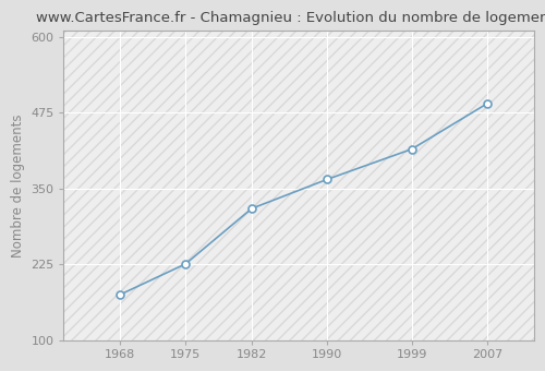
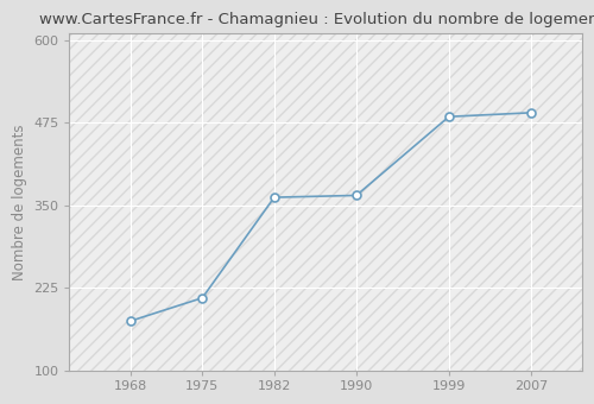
1975: 226 -> 210
1982: 317 -> 362
1999: 415 -> 484
